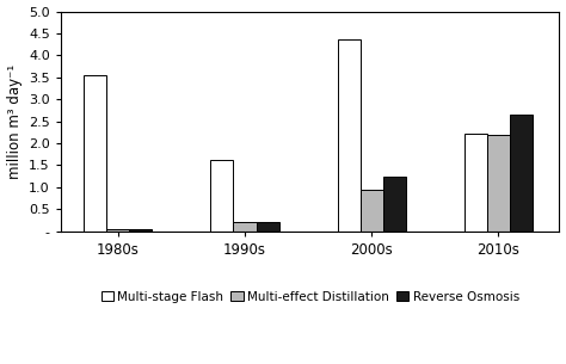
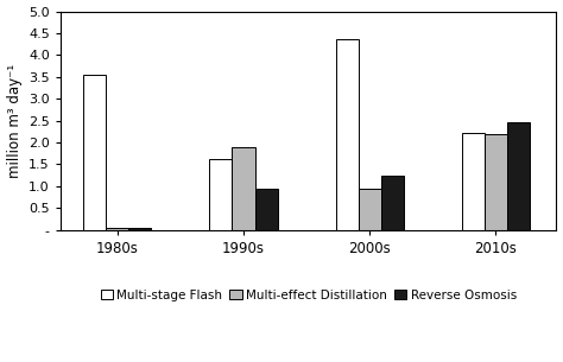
Multi-effect Distillation/1990s: 0.22 -> 1.90
Reverse Osmosis/1990s: 0.20 -> 0.95
Reverse Osmosis/2010s: 2.65 -> 2.45
